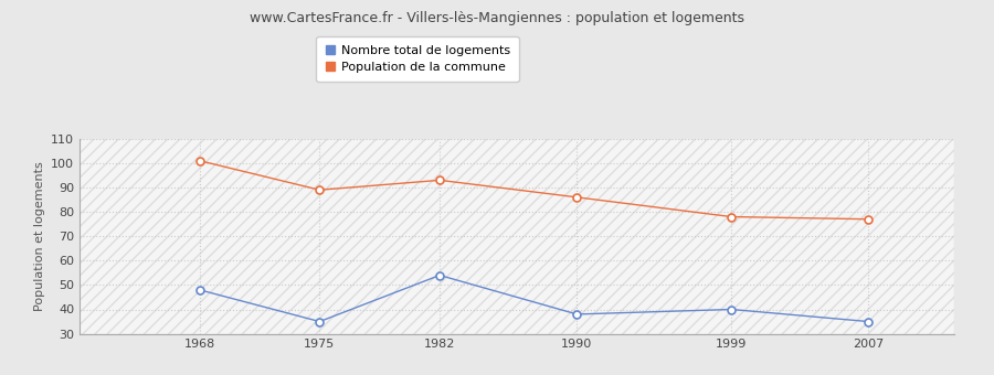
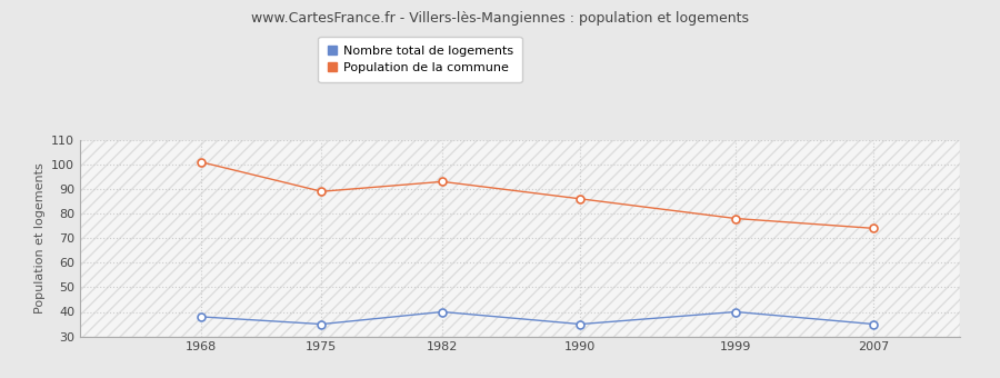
Nombre total de logements/1968: 48 -> 38
Nombre total de logements/1982: 54 -> 40
Nombre total de logements/1990: 38 -> 35
Population de la commune/2007: 77 -> 74
